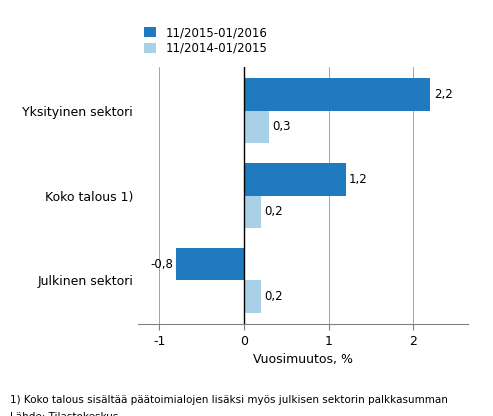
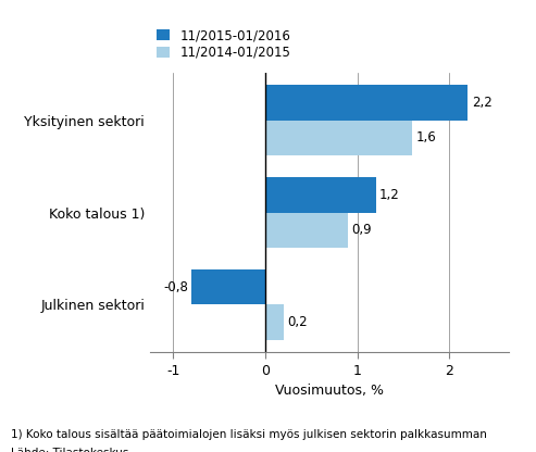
11/2014-01/2015/Yksityinen sektori: 0,3 -> 1,6
11/2014-01/2015/Koko talous 1): 0,2 -> 0,9
